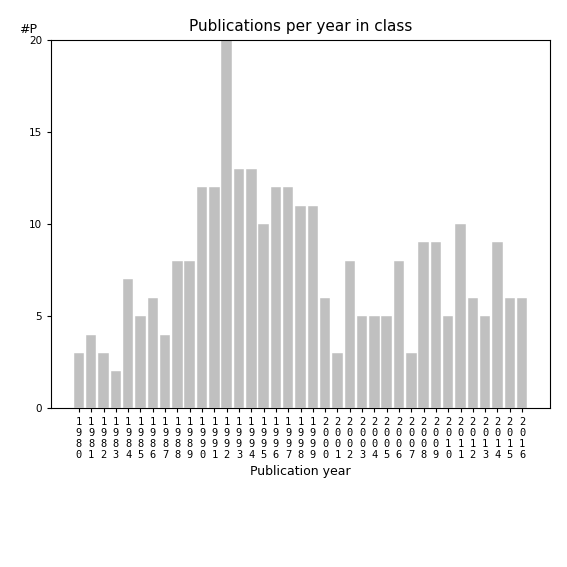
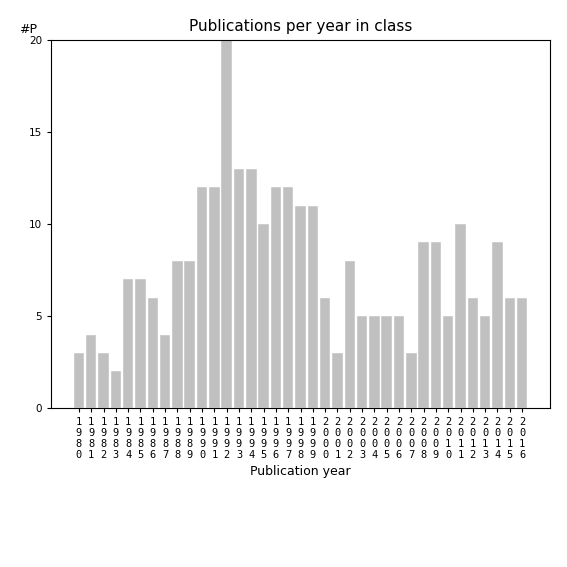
1 9 8 5: 5 -> 7
2 0 0 6: 8 -> 5
